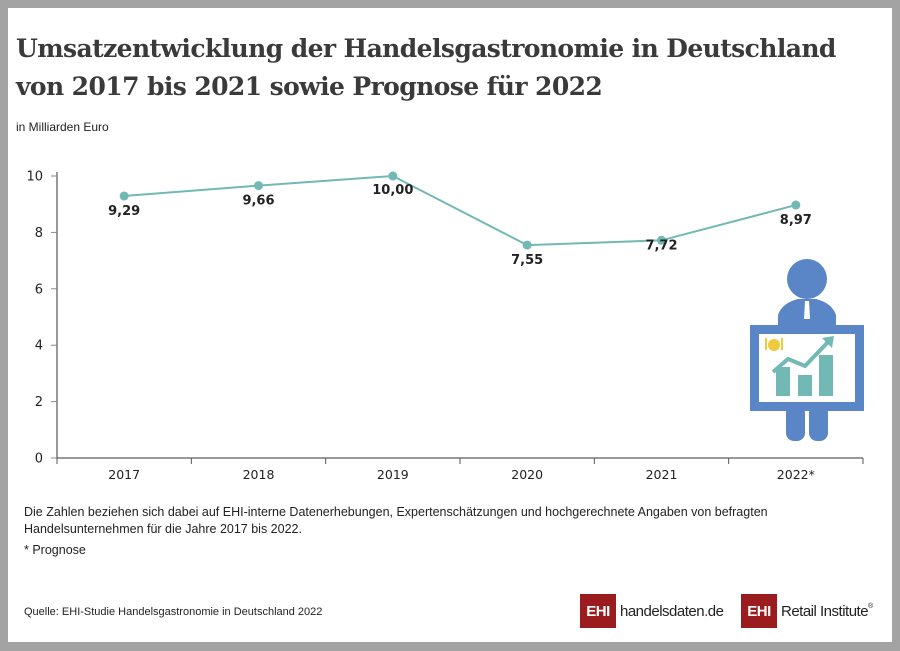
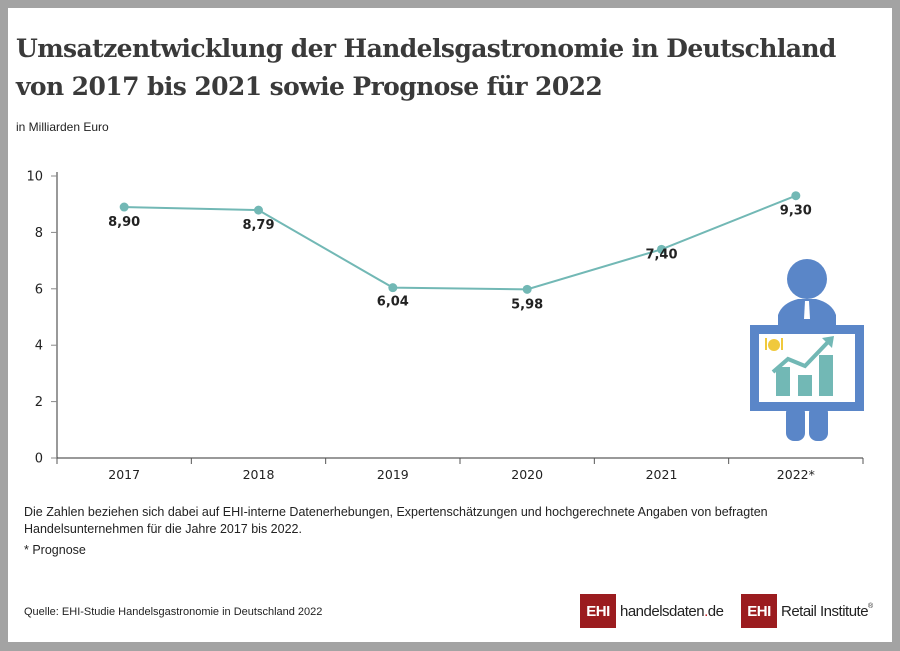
2017: 9,29 -> 8,90
2018: 9,66 -> 8,79
2019: 10,00 -> 6,04
2020: 7,55 -> 5,98
2021: 7,72 -> 7,40
2022*: 8,97 -> 9,30
